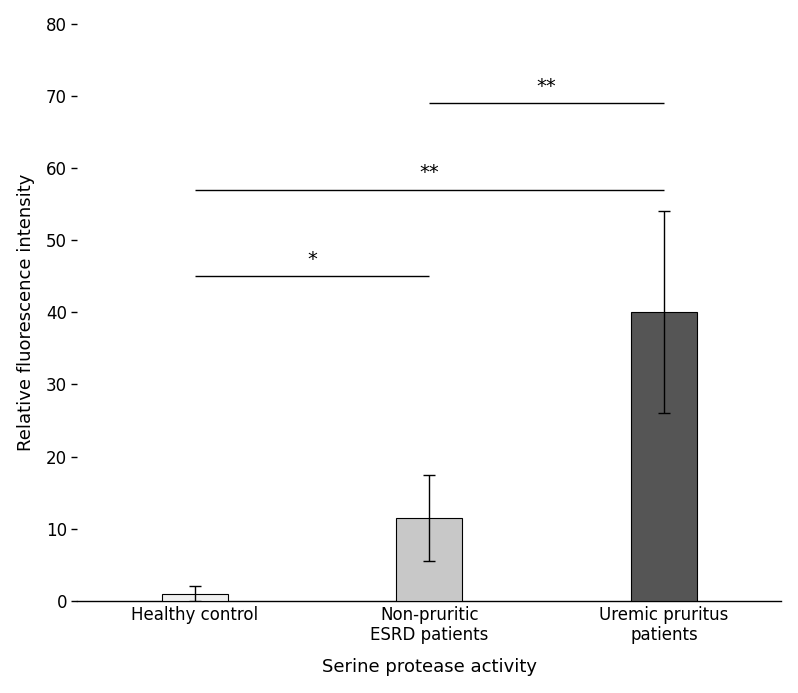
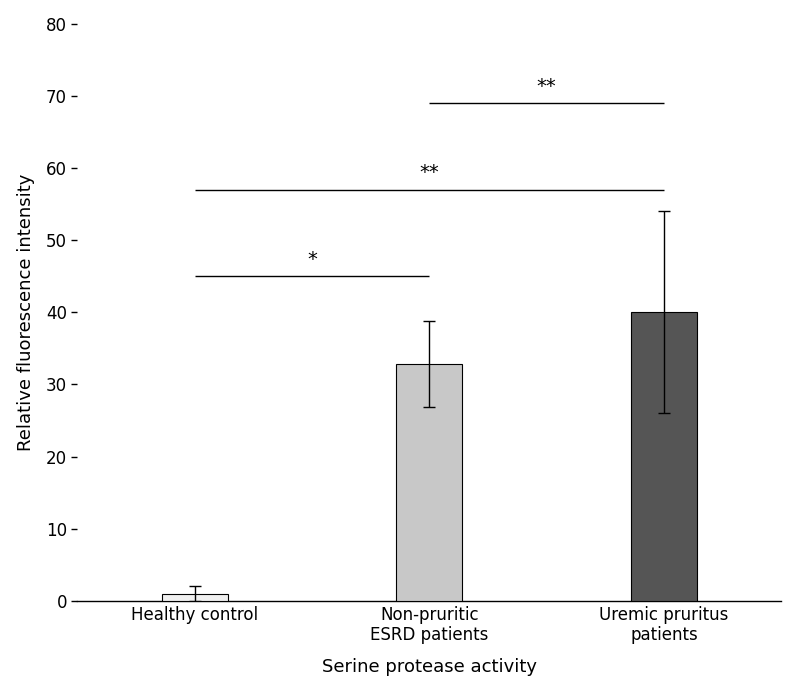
Non-pruritic ESRD patients: 11.5 -> 32.8
